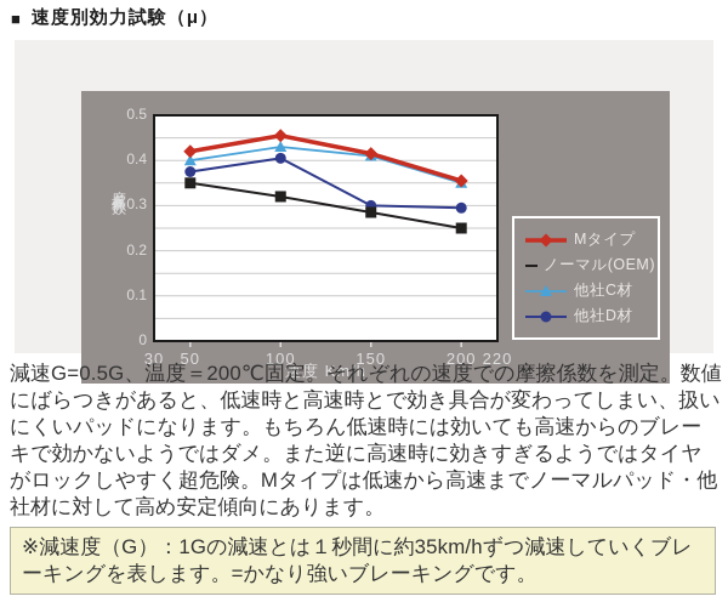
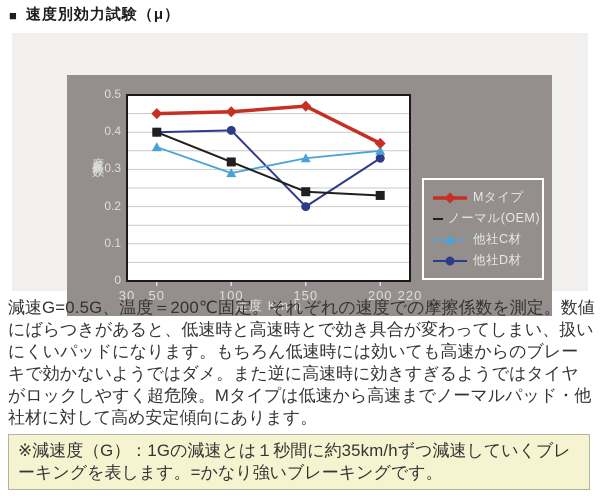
Mタイプ/50: 0.42 -> 0.45
ノーマル(OEM)/50: 0.35 -> 0.40
他社C材/50: 0.40 -> 0.36
他社D材/50: 0.38 -> 0.40
他社C材/100: 0.43 -> 0.29
Mタイプ/150: 0.41 -> 0.47
ノーマル(OEM)/150: 0.28 -> 0.24
他社C材/150: 0.41 -> 0.33
他社D材/150: 0.30 -> 0.20
Mタイプ/200: 0.35 -> 0.37
ノーマル(OEM)/200: 0.25 -> 0.23
他社D材/200: 0.29 -> 0.33
